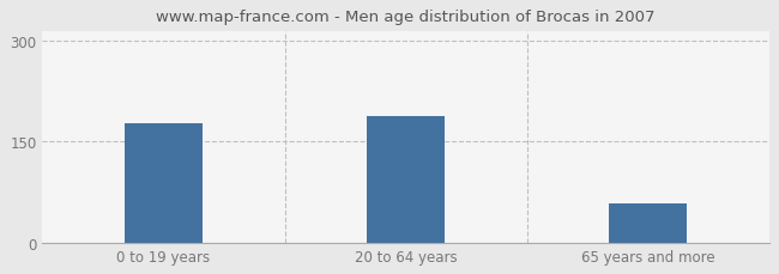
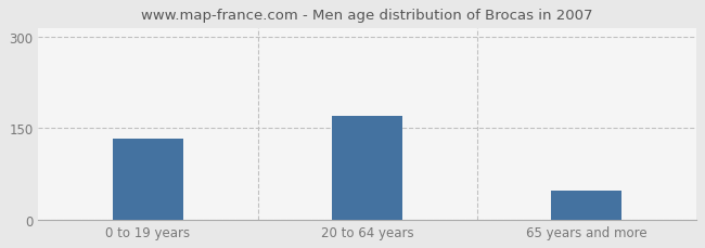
0 to 19 years: 178 -> 133
20 to 64 years: 188 -> 170
65 years and more: 58 -> 47
